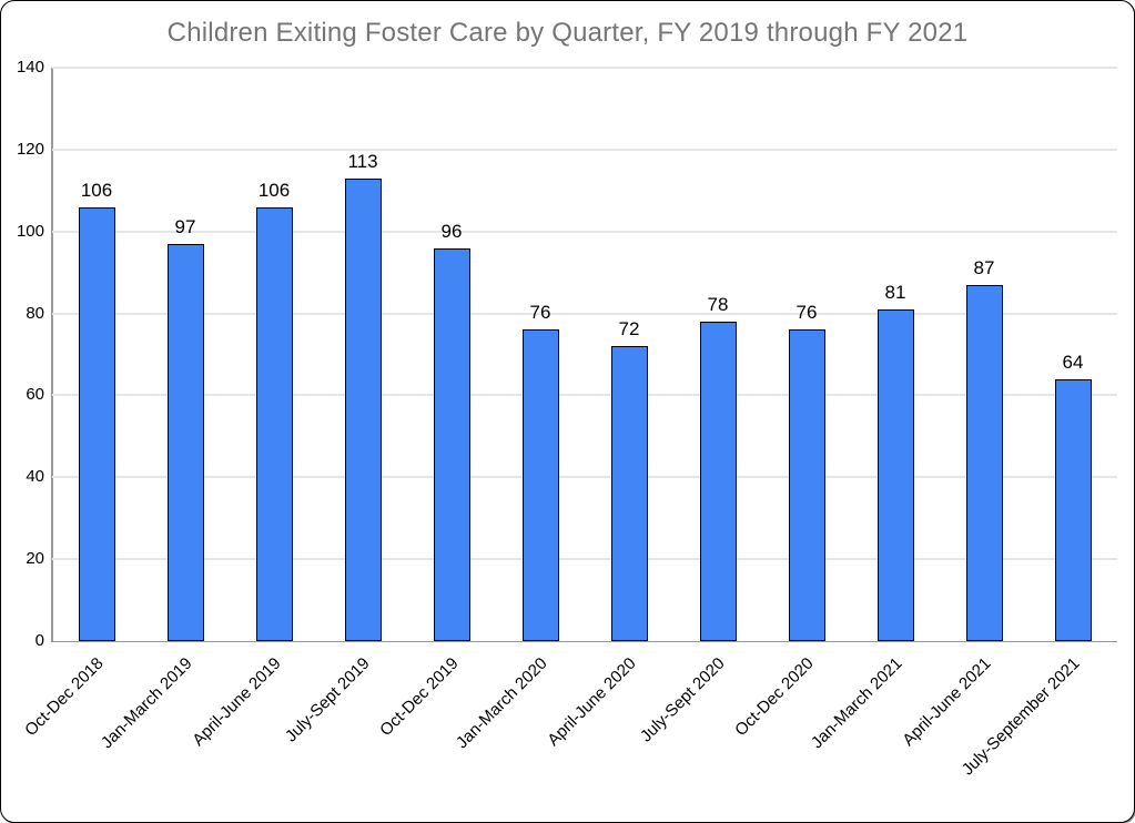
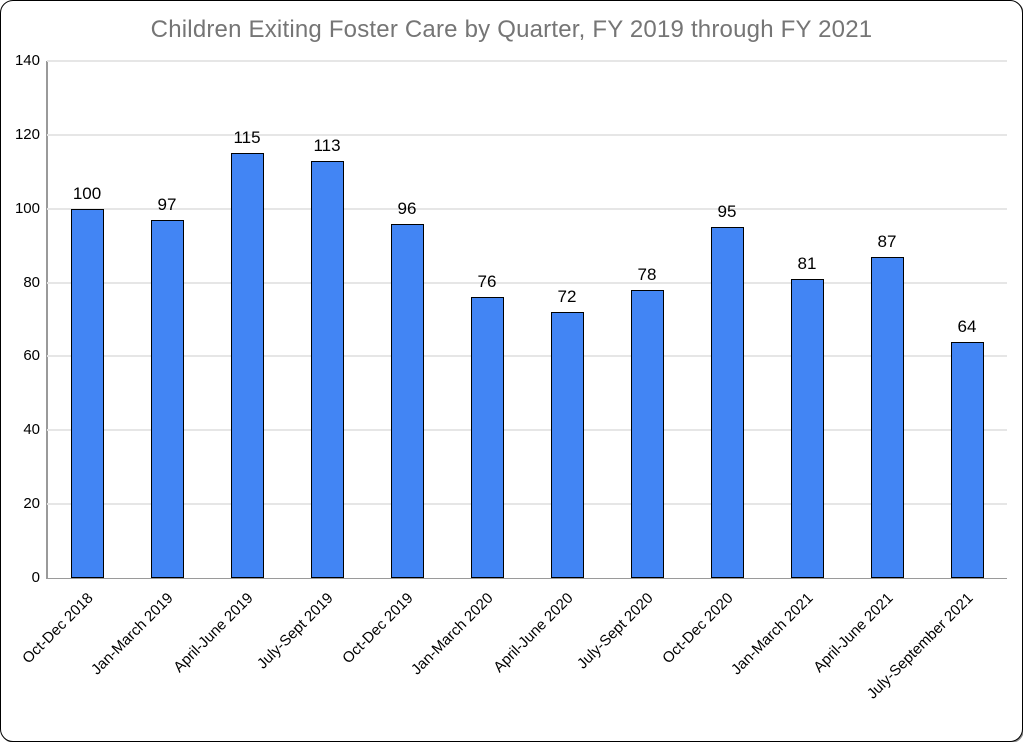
Oct-Dec 2018: 106 -> 100
April-June 2019: 106 -> 115
Oct-Dec 2020: 76 -> 95
